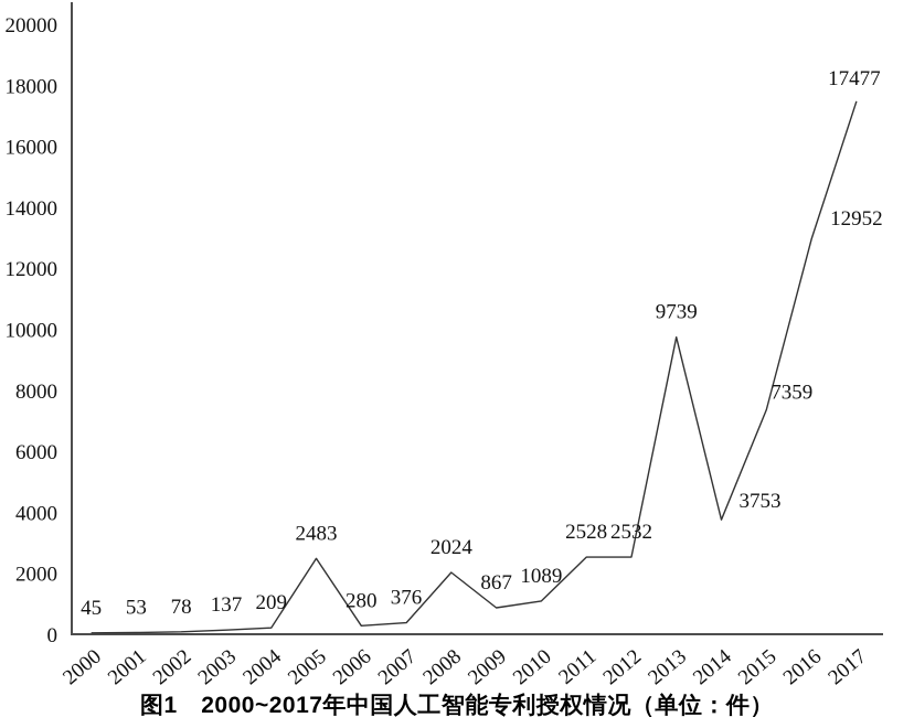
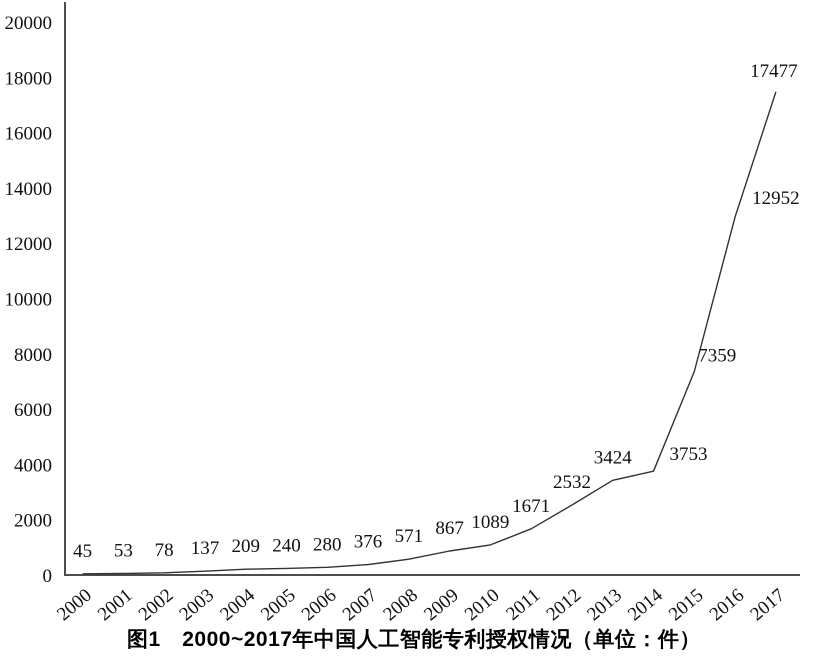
2005: 2483 -> 240
2008: 2024 -> 571
2011: 2528 -> 1671
2013: 9739 -> 3424
